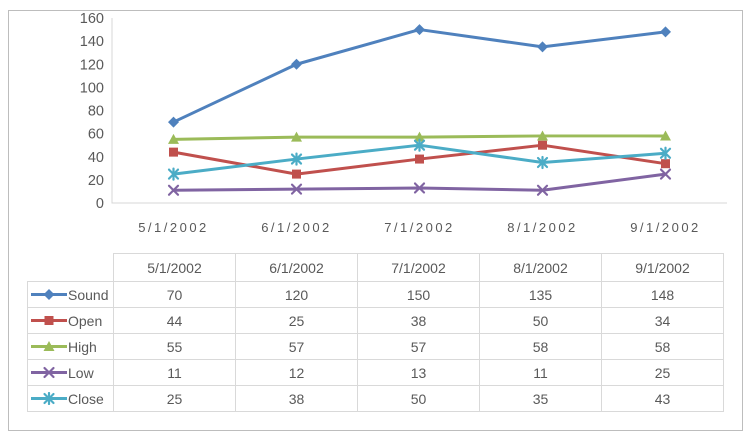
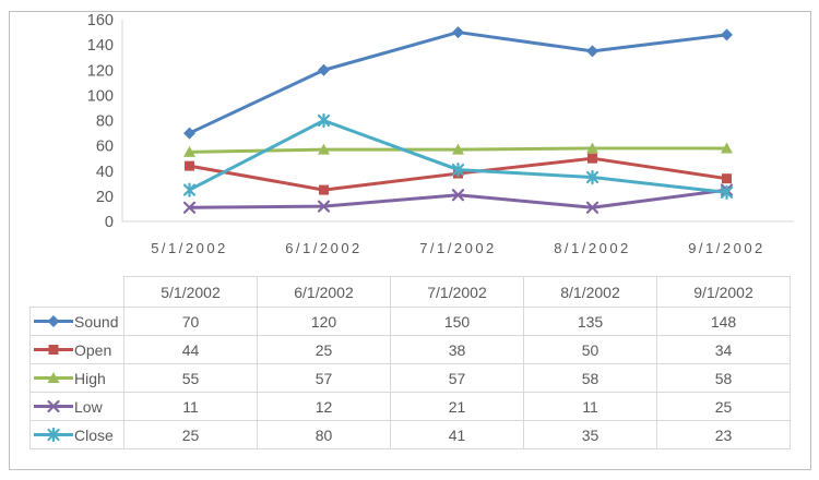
Close/6/1/2002: 38 -> 80
Low/7/1/2002: 13 -> 21
Close/7/1/2002: 50 -> 41
Close/9/1/2002: 43 -> 23
